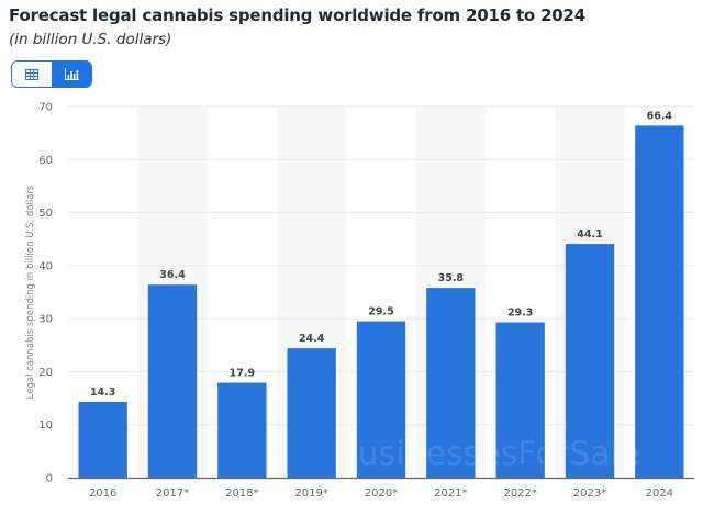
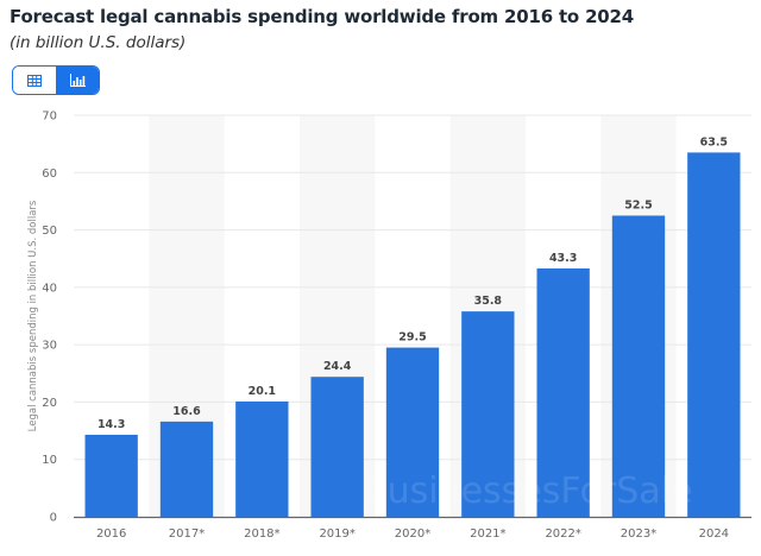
2017*: 36.4 -> 16.6
2018*: 17.9 -> 20.1
2022*: 29.3 -> 43.3
2023*: 44.1 -> 52.5
2024: 66.4 -> 63.5
